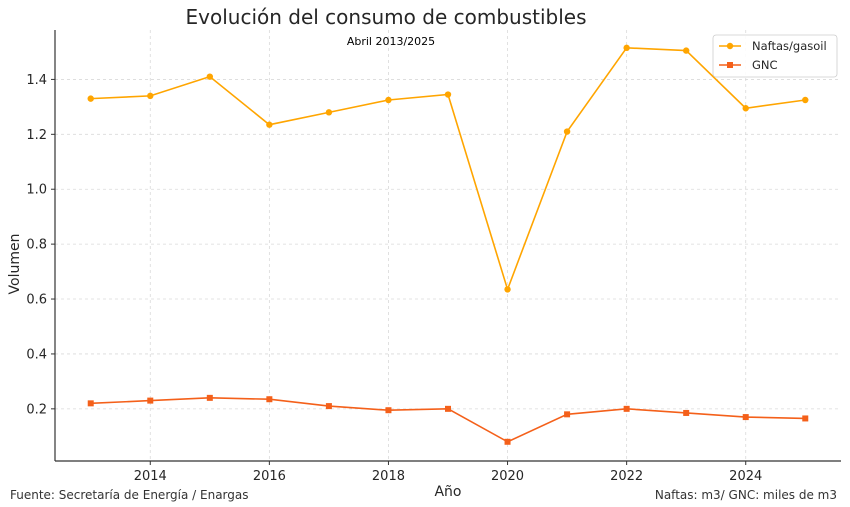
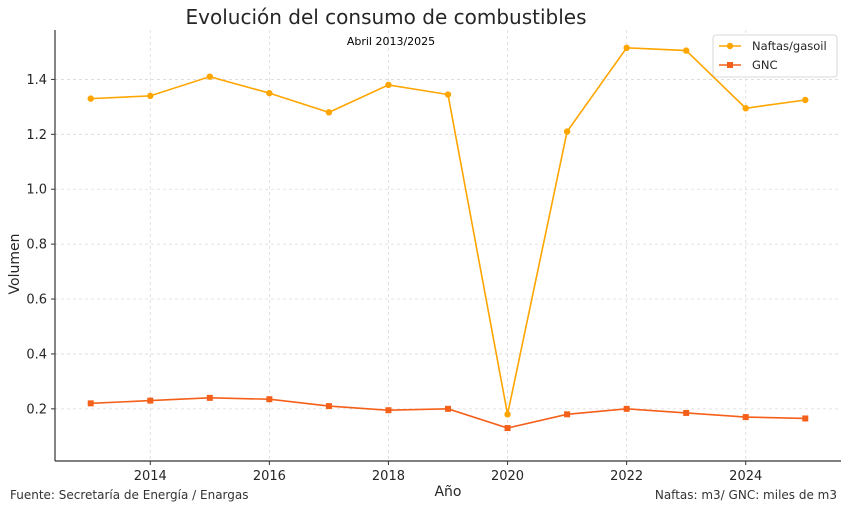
Naftas/gasoil/2016: 1.24 -> 1.35
Naftas/gasoil/2018: 1.32 -> 1.38
Naftas/gasoil/2020: 0.64 -> 0.18
GNC/2020: 0.08 -> 0.13
